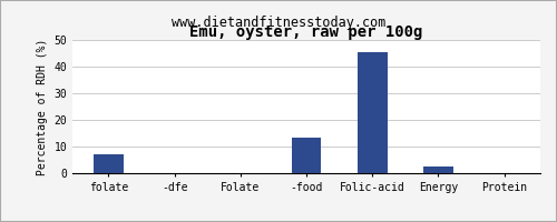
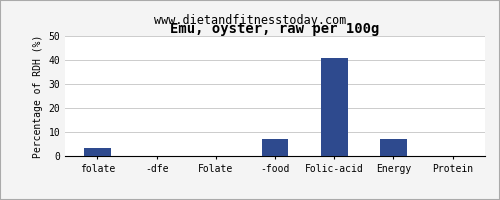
folate: 7.0 -> 3.5
-food: 13.5 -> 7.0
Folic-acid: 45.5 -> 41.0
Energy: 2.5 -> 7.0
